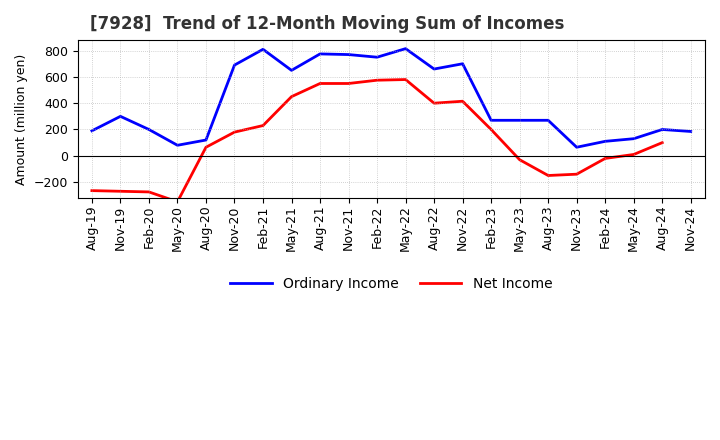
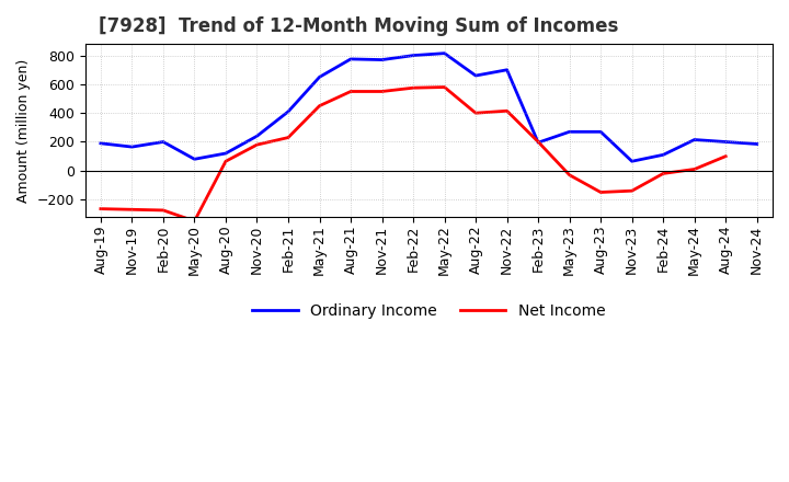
Ordinary Income/Nov-19: 300 -> 160
Ordinary Income/Nov-20: 690 -> 240
Ordinary Income/Feb-21: 810 -> 410
Ordinary Income/Feb-22: 750 -> 800
Ordinary Income/Feb-23: 270 -> 200
Ordinary Income/May-24: 130 -> 220
